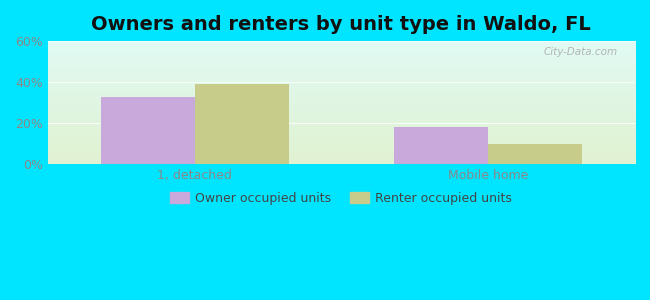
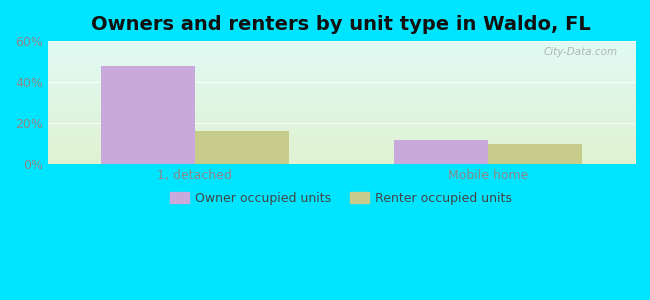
Owner occupied units/1, detached: 33% -> 48%
Renter occupied units/1, detached: 39% -> 16%
Owner occupied units/Mobile home: 18% -> 12%
